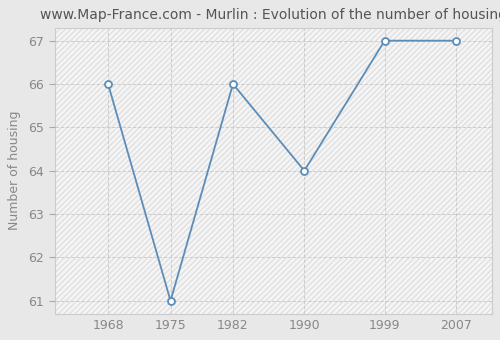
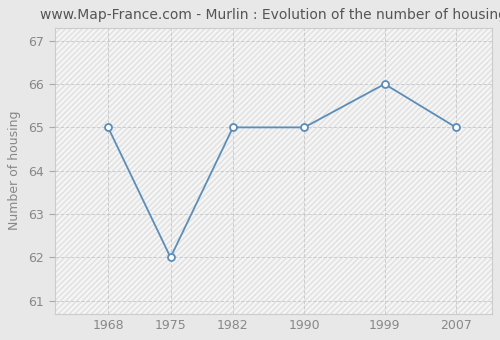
1968: 66 -> 65
1975: 61 -> 62
1982: 66 -> 65
1990: 64 -> 65
1999: 67 -> 66
2007: 67 -> 65
